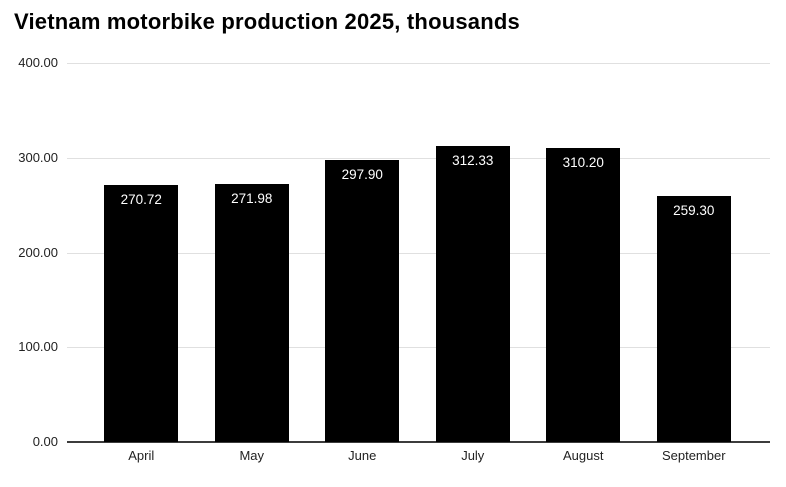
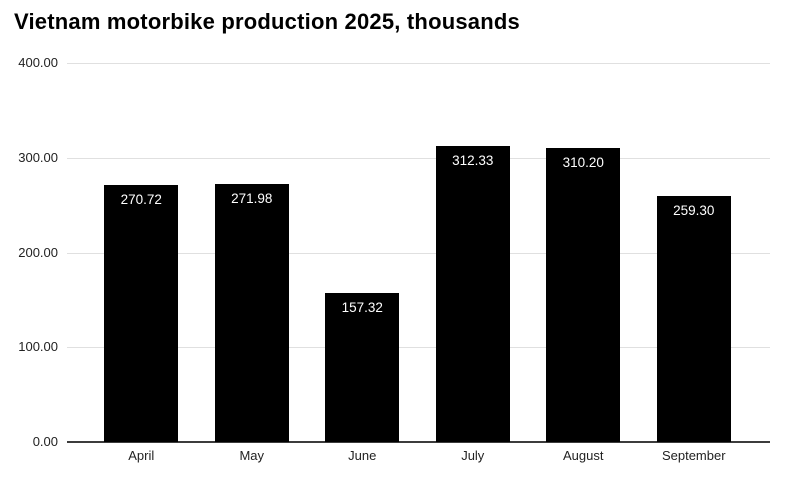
June: 297.90 -> 157.32
